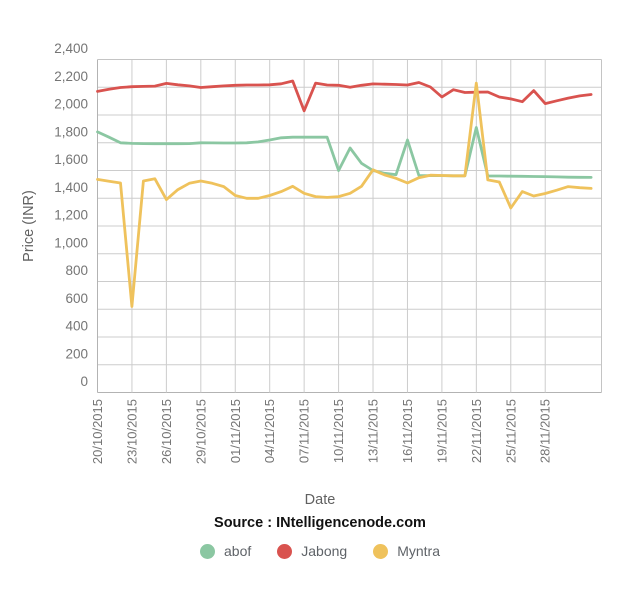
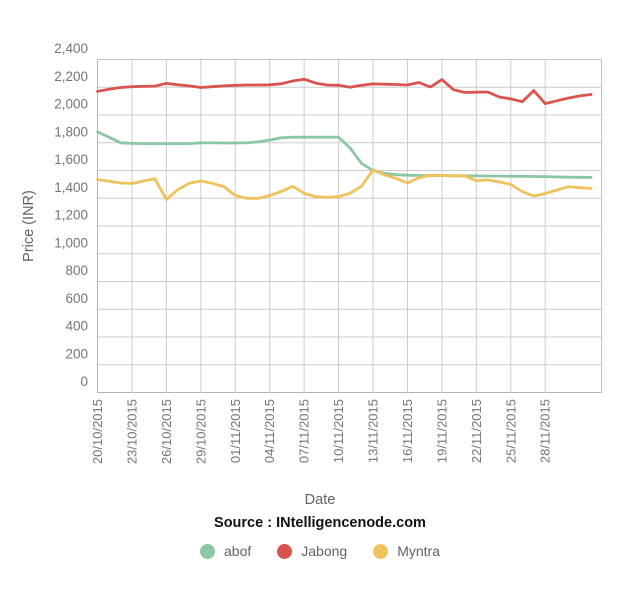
Myntra/23/10/2015: 620 -> 1510
Jabong/07/11/2015: 2030 -> 2260
abof/10/11/2015: 1600 -> 1840
abof/16/11/2015: 1820 -> 1570
Jabong/19/11/2015: 2130 -> 2260
abof/22/11/2015: 1910 -> 1560
Myntra/22/11/2015: 2230 -> 1530
Myntra/25/11/2015: 1330 -> 1500
